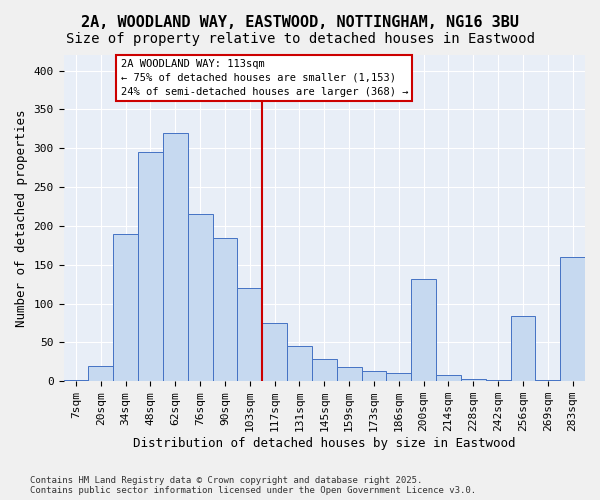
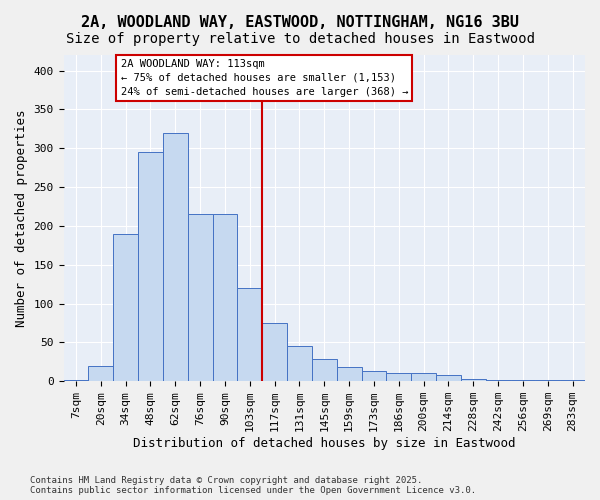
90sqm: 184 -> 215
200sqm: 132 -> 10
256sqm: 84 -> 2
283sqm: 160 -> 1
